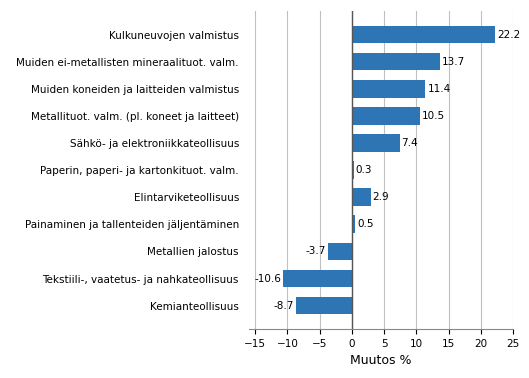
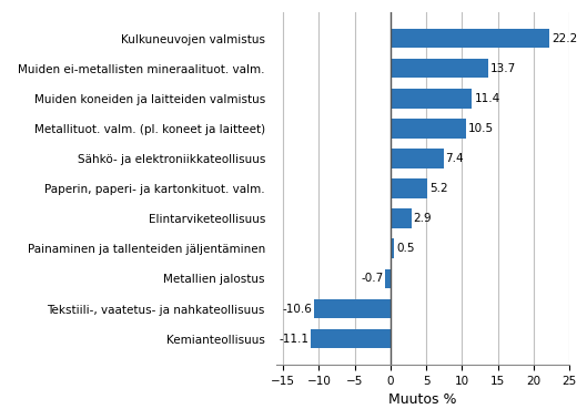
Paperin, paperi- ja kartonkituot. valm.: 0.3 -> 5.2
Metallien jalostus: -3.7 -> -0.7
Kemianteollisuus: -8.7 -> -11.1
